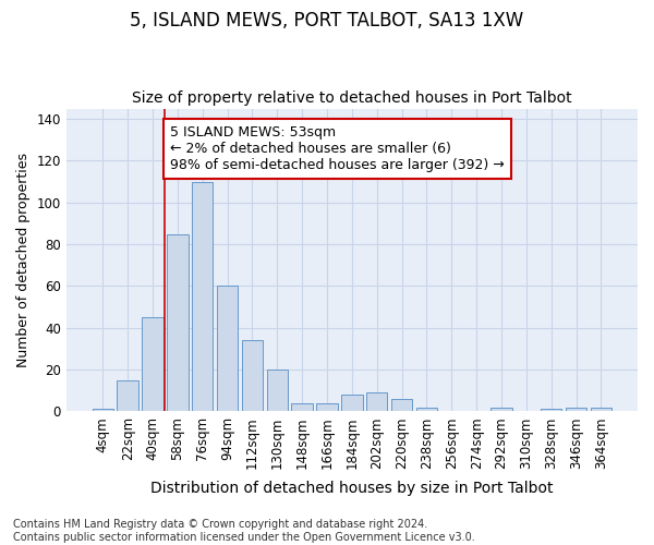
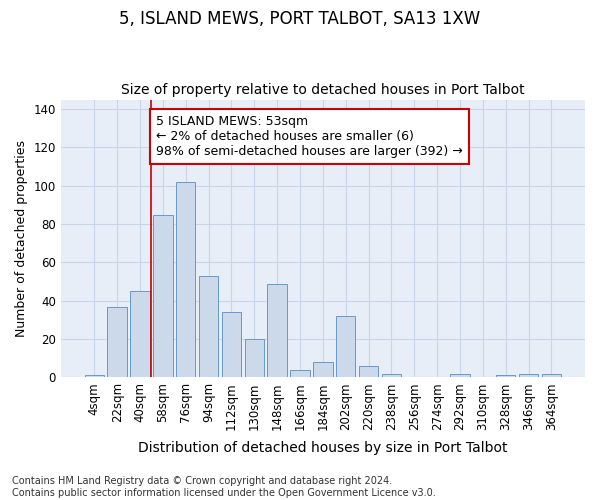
22sqm: 15 -> 37
76sqm: 110 -> 102
94sqm: 60 -> 53
148sqm: 4 -> 49
202sqm: 9 -> 32
